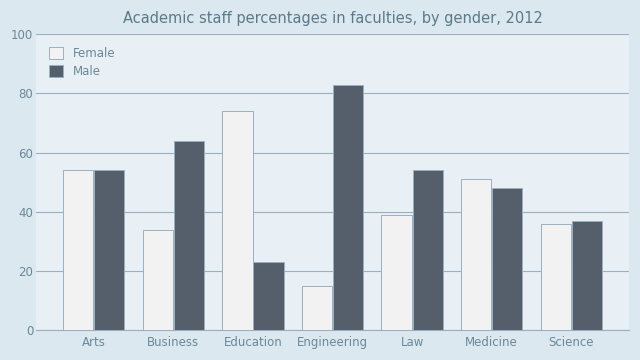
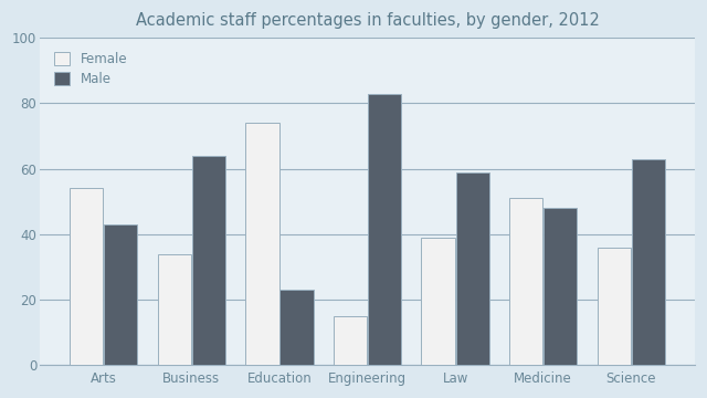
Male/Arts: 54 -> 43
Male/Law: 54 -> 59
Male/Science: 37 -> 63
